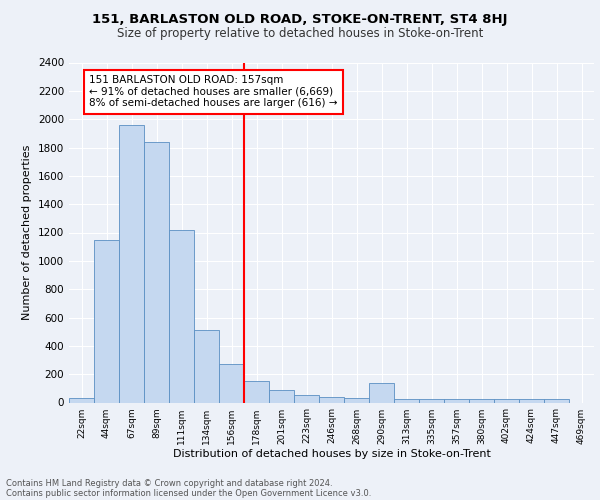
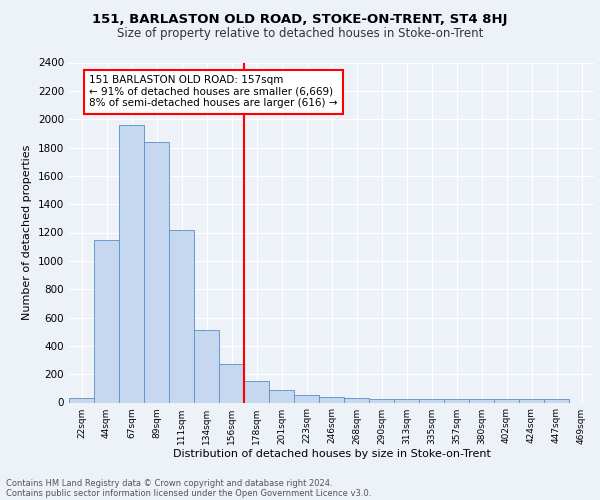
290sqm: 140 -> 20
